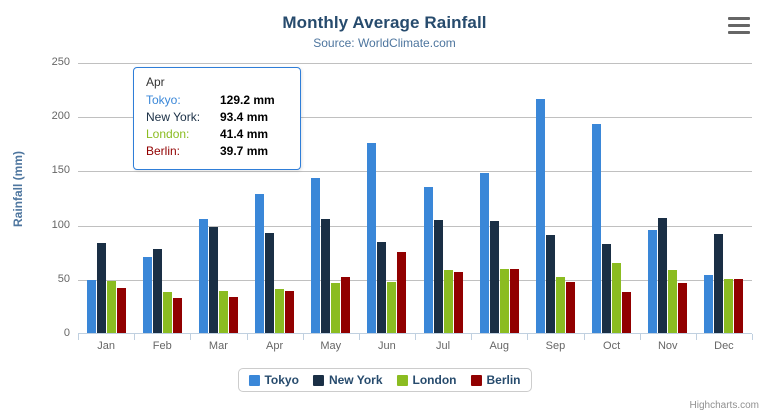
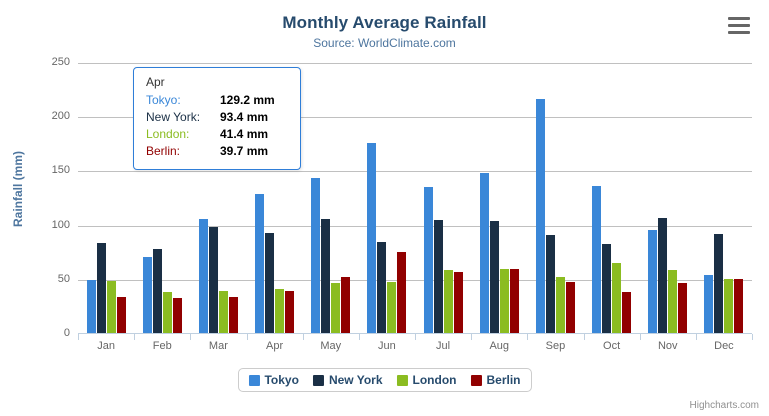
Berlin/Jan: 42 -> 34
Tokyo/Oct: 194 -> 137
